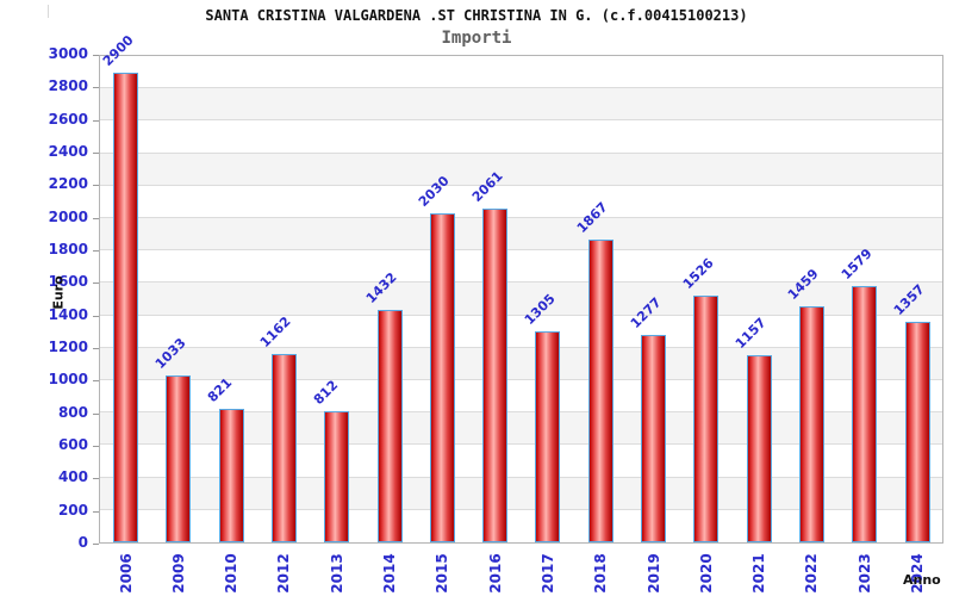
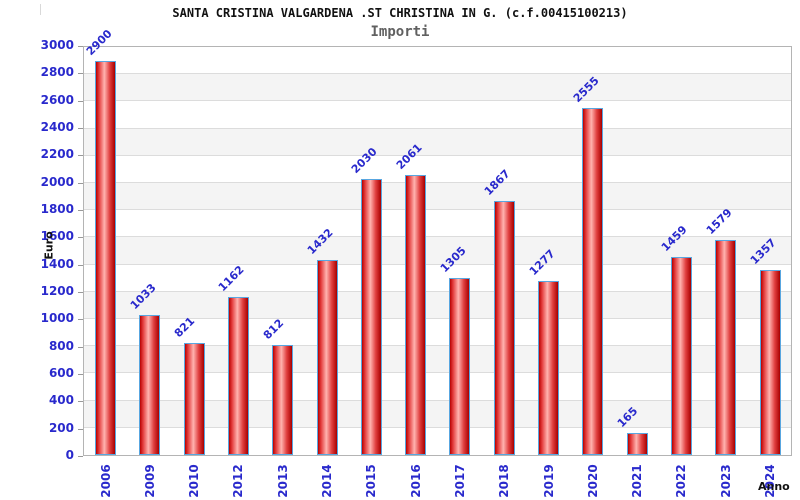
2020: 1526 -> 2555
2021: 1157 -> 165
